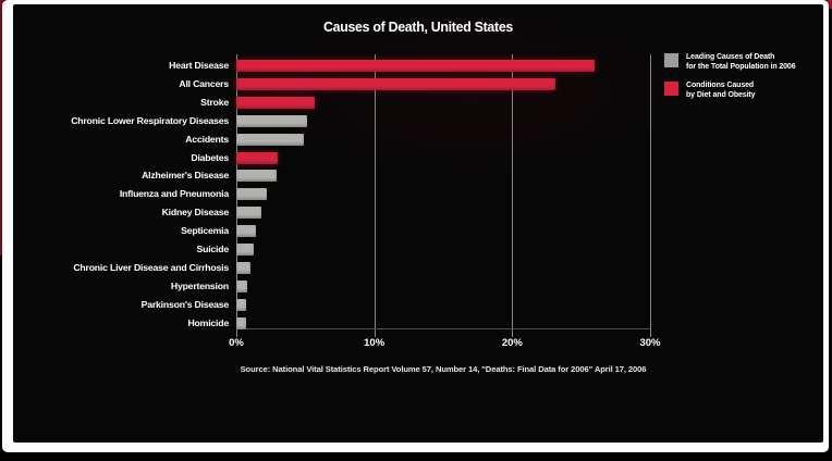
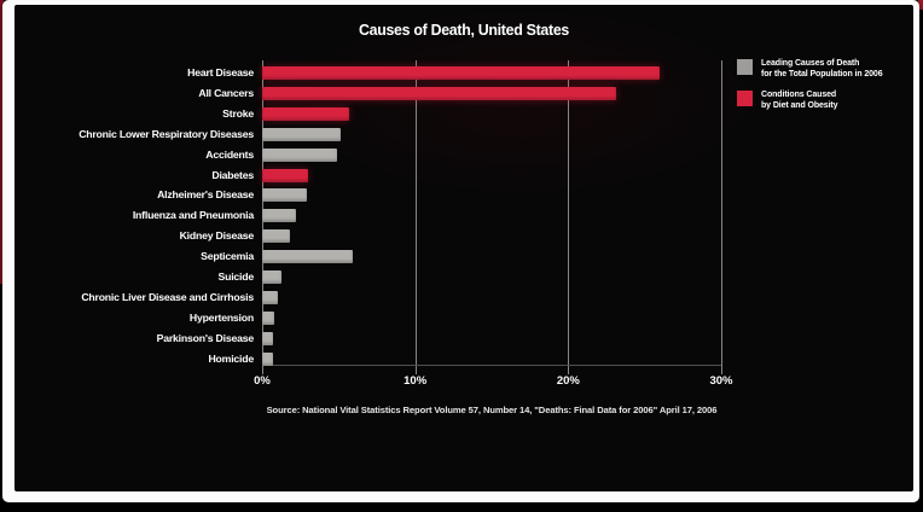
Septicemia: 1.4% -> 5.9%
